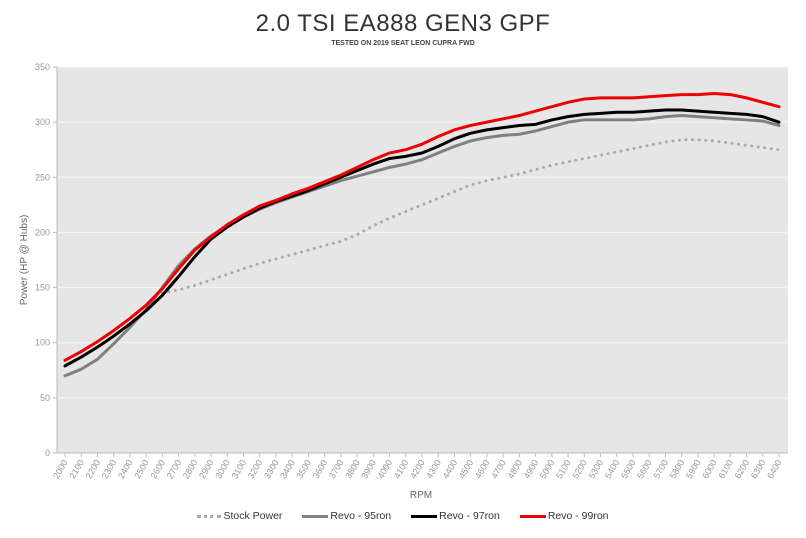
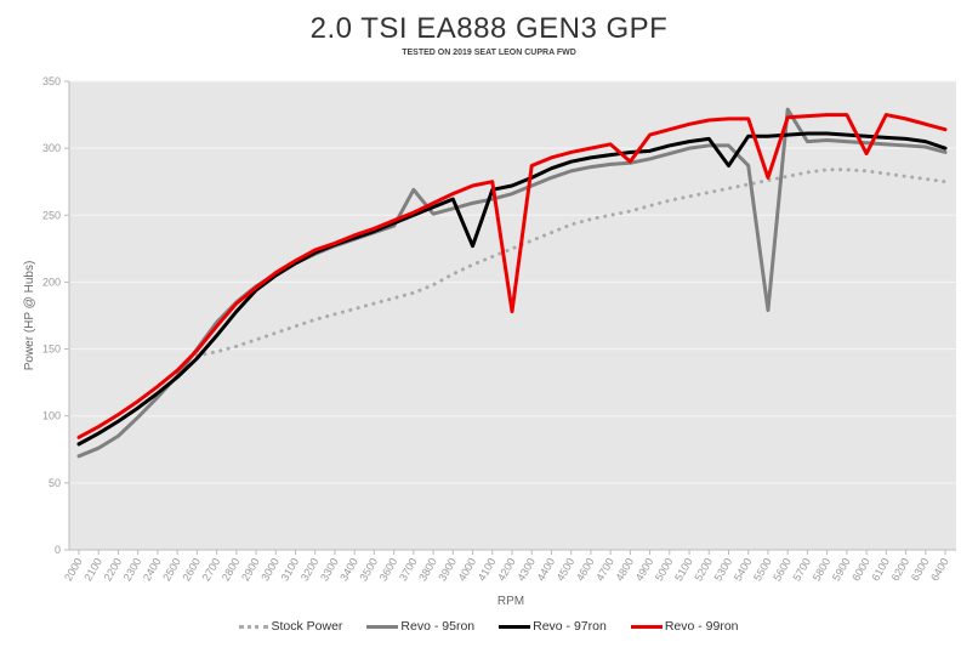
Revo - 95ron/3700: 247 -> 269
Revo - 97ron/4000: 267 -> 227
Revo - 99ron/4200: 280 -> 178
Revo - 99ron/4800: 306 -> 290
Revo - 97ron/5300: 308 -> 287
Revo - 95ron/5400: 302 -> 287
Revo - 95ron/5500: 302 -> 179
Revo - 99ron/5500: 322 -> 278
Revo - 95ron/5600: 303 -> 329
Revo - 99ron/6000: 326 -> 296
